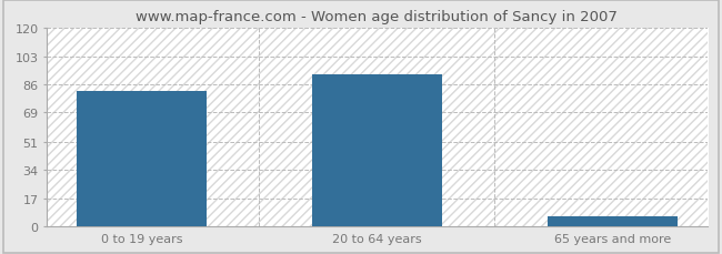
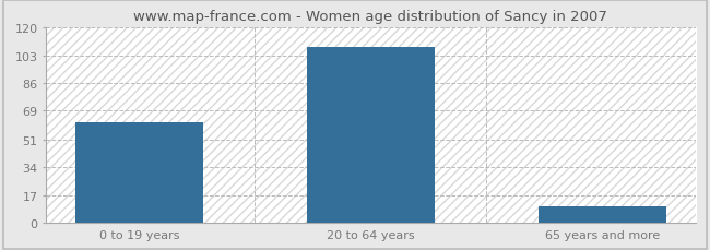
0 to 19 years: 82 -> 62
20 to 64 years: 92 -> 108
65 years and more: 6 -> 10
